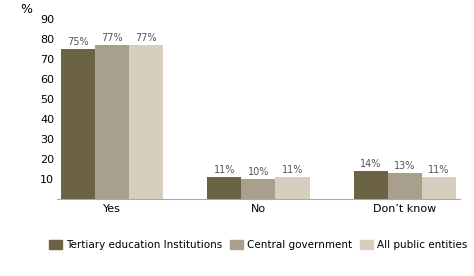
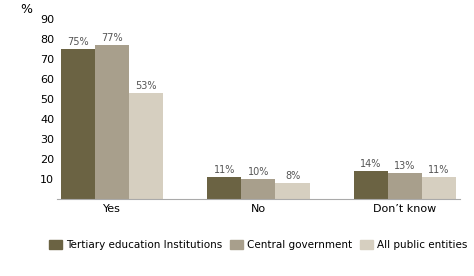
All public entities/Yes: 77% -> 53%
All public entities/No: 11% -> 8%
